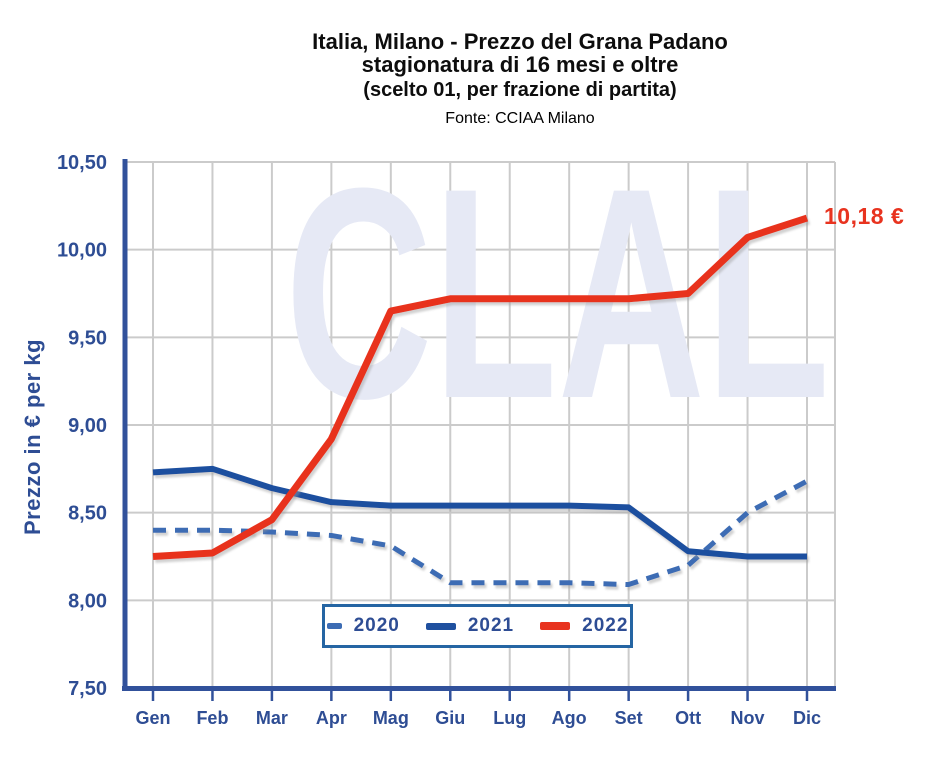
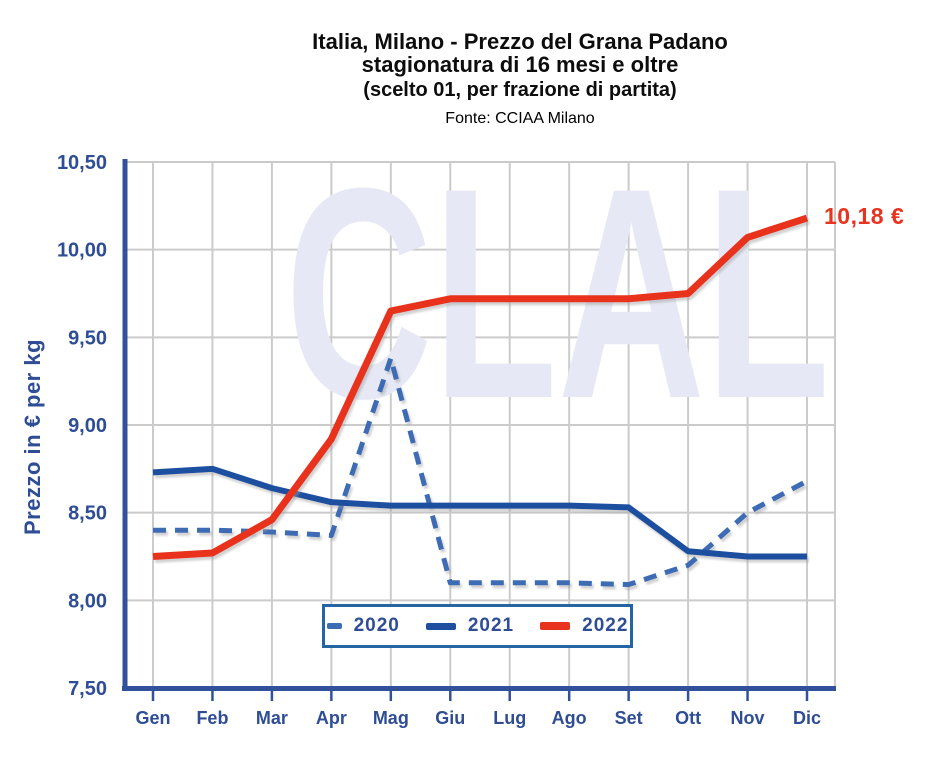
2020/Mag: 8,31 -> 9,38
